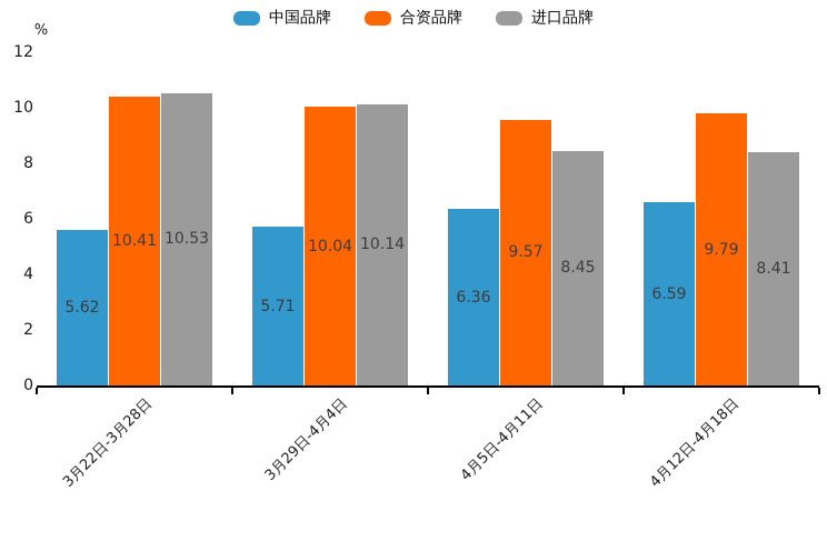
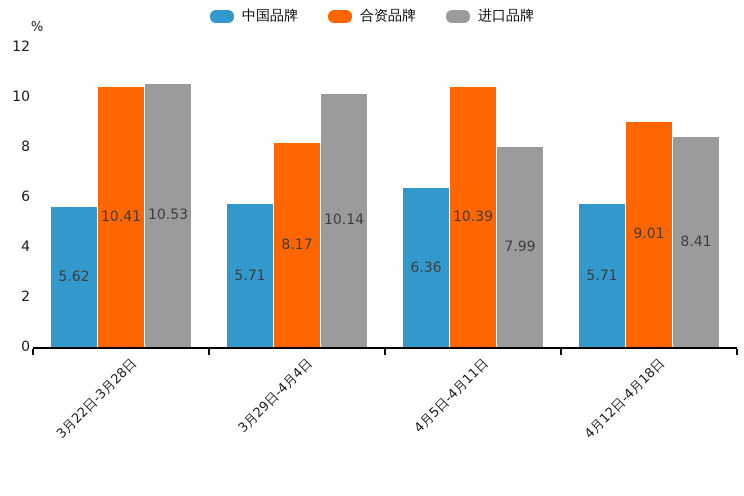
合资品牌/3月29日-4月4日: 10.04 -> 8.17
合资品牌/4月5日-4月11日: 9.57 -> 10.39
进口品牌/4月5日-4月11日: 8.45 -> 7.99
中国品牌/4月12日-4月18日: 6.59 -> 5.71
合资品牌/4月12日-4月18日: 9.79 -> 9.01
